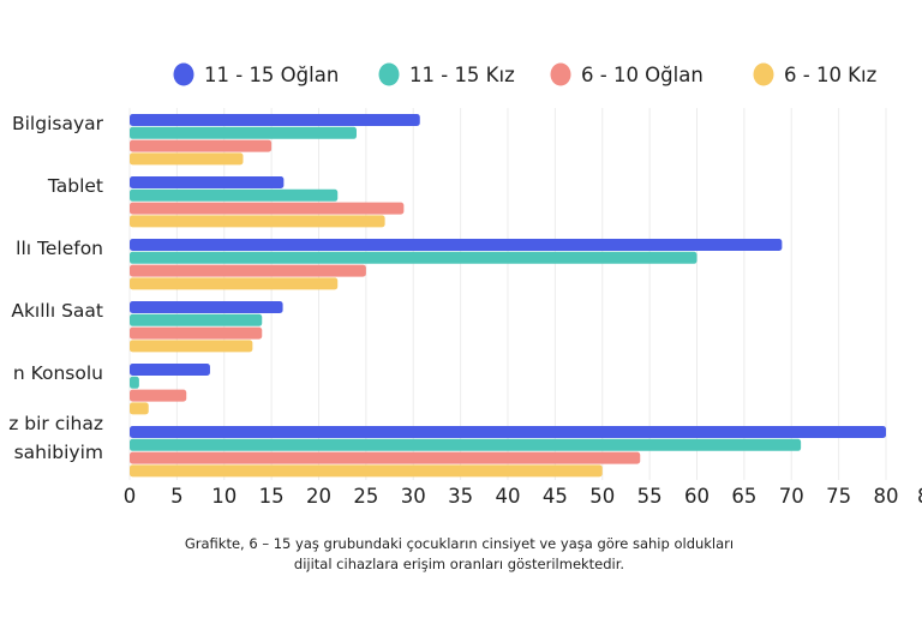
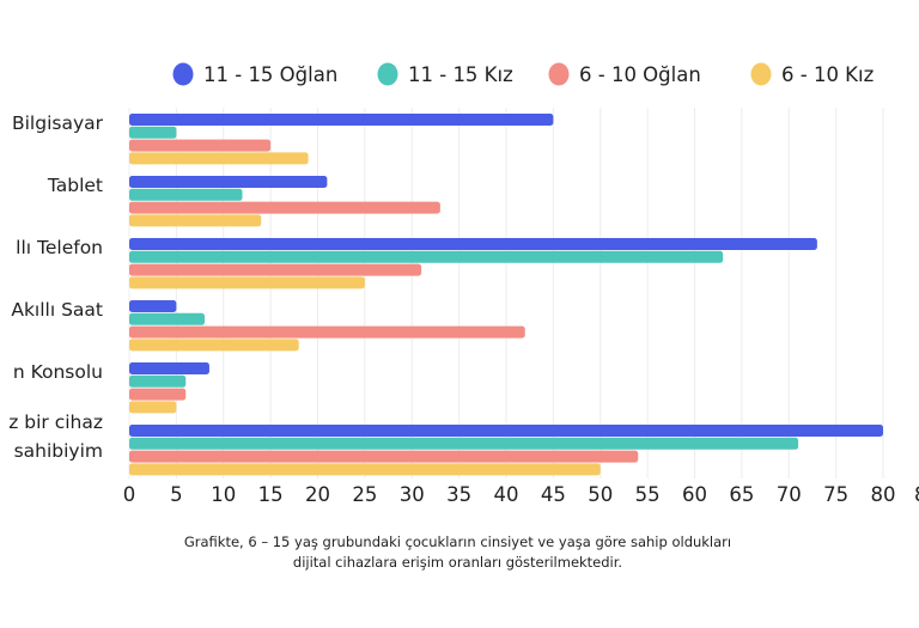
11 - 15 Oğlan/Bilgisayar: 31 -> 45
11 - 15 Kız/Bilgisayar: 24 -> 5
6 - 10 Kız/Bilgisayar: 12 -> 19
11 - 15 Oğlan/Tablet: 16 -> 21
11 - 15 Kız/Tablet: 22 -> 12
6 - 10 Oğlan/Tablet: 29 -> 33
6 - 10 Kız/Tablet: 27 -> 14
11 - 15 Oğlan/llı Telefon: 69 -> 73
11 - 15 Kız/llı Telefon: 60 -> 63
6 - 10 Oğlan/llı Telefon: 25 -> 31
6 - 10 Kız/llı Telefon: 22 -> 25
11 - 15 Oğlan/Akıllı Saat: 16 -> 5
11 - 15 Kız/Akıllı Saat: 14 -> 8
6 - 10 Oğlan/Akıllı Saat: 14 -> 42
6 - 10 Kız/Akıllı Saat: 13 -> 18
11 - 15 Kız/n Konsolu: 1 -> 6
6 - 10 Kız/n Konsolu: 2 -> 5
